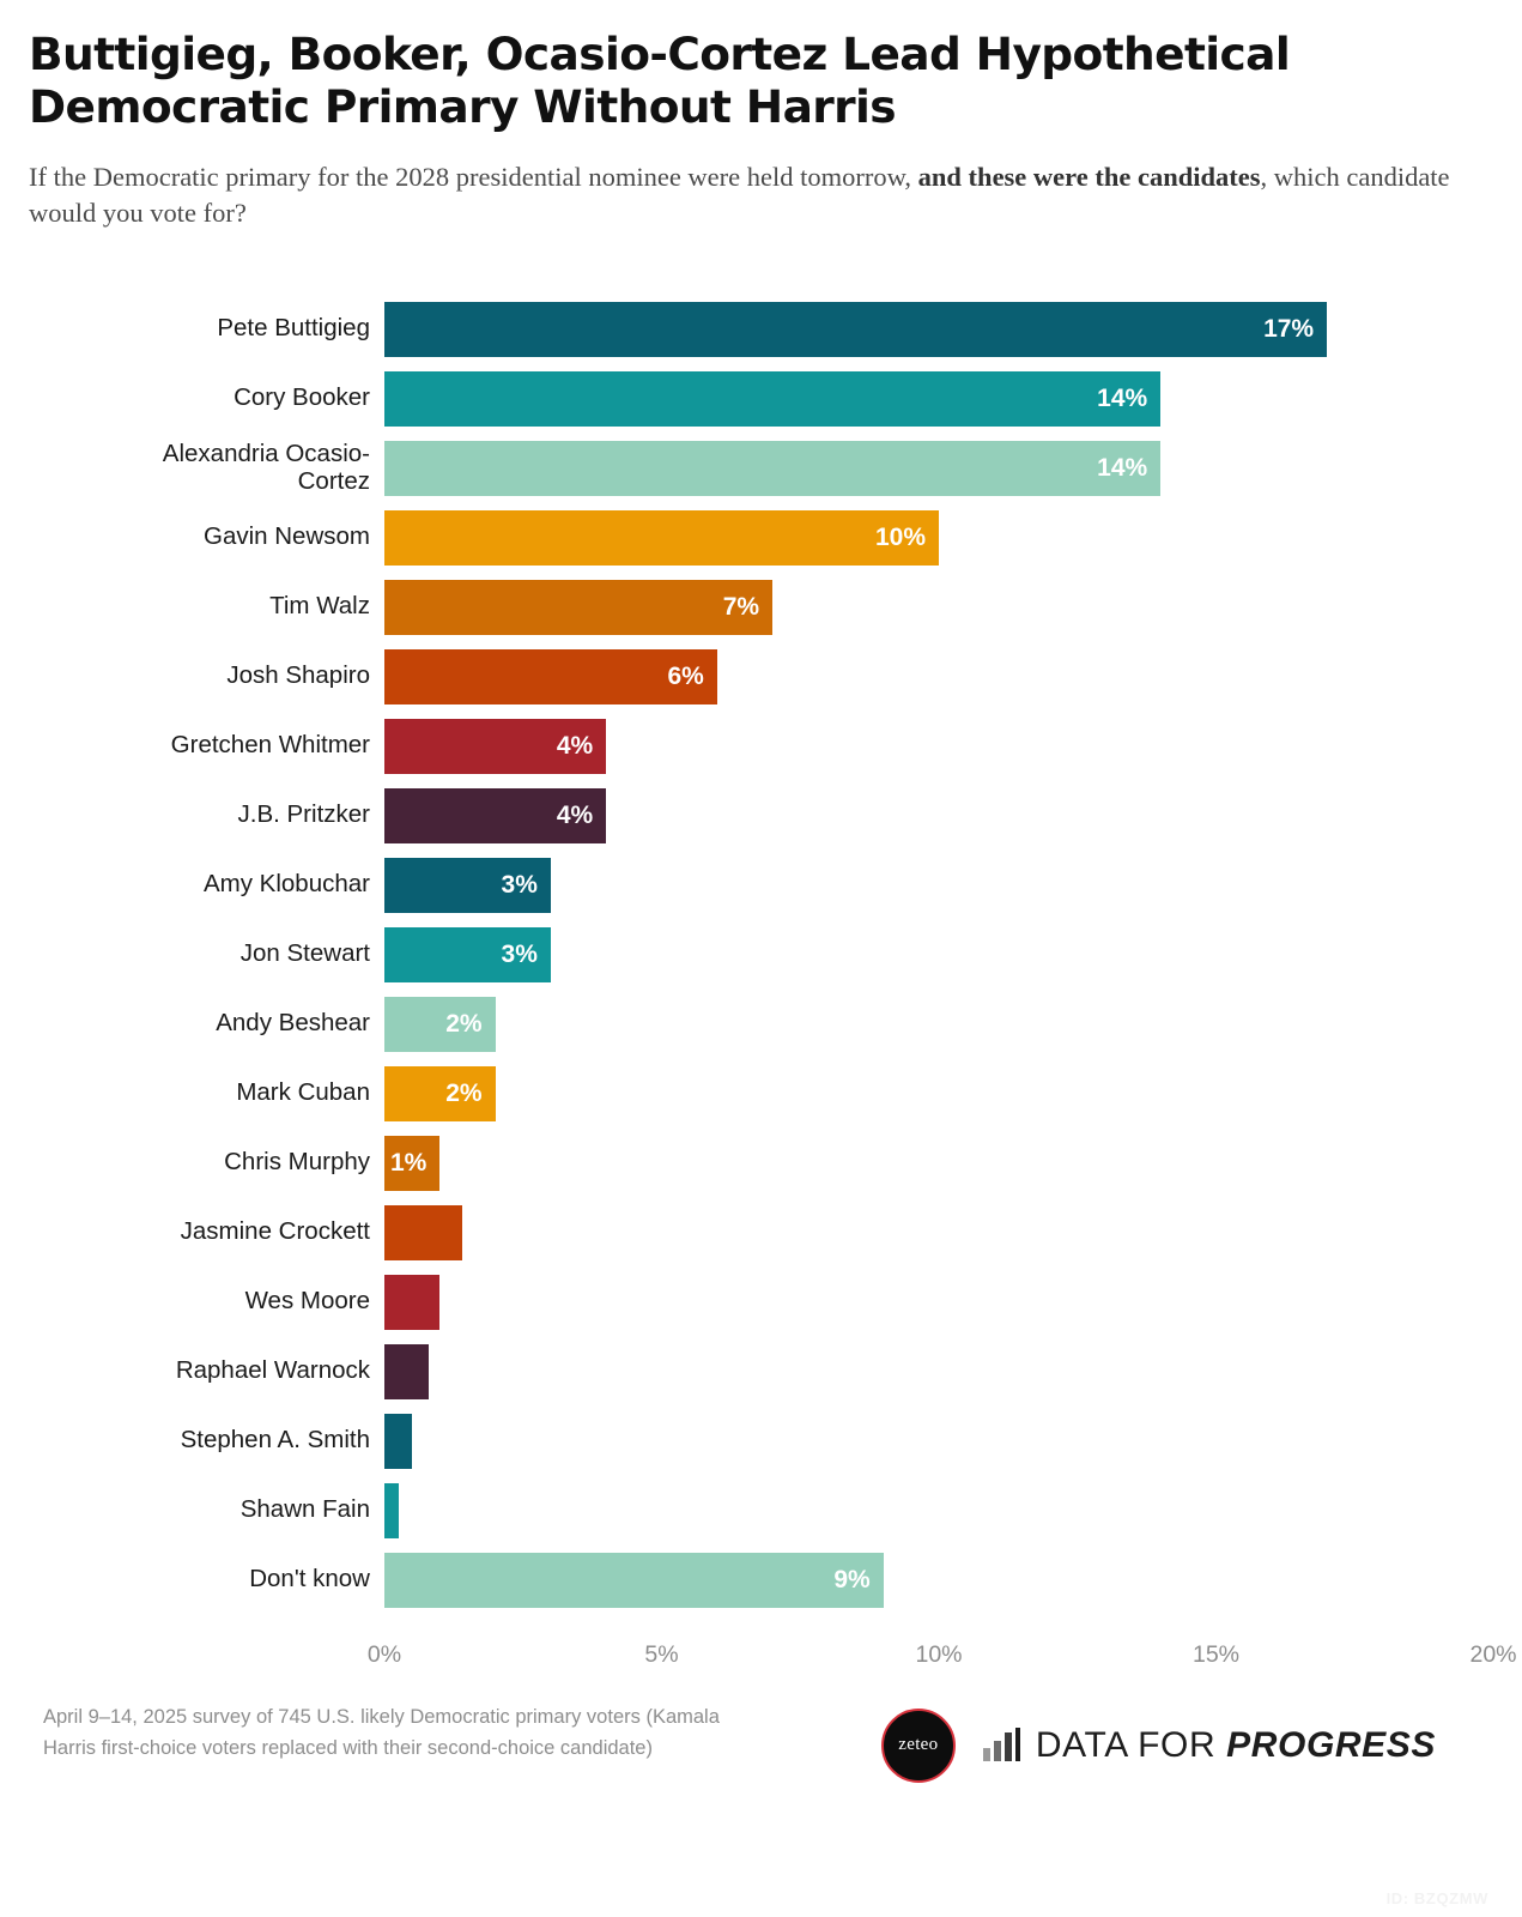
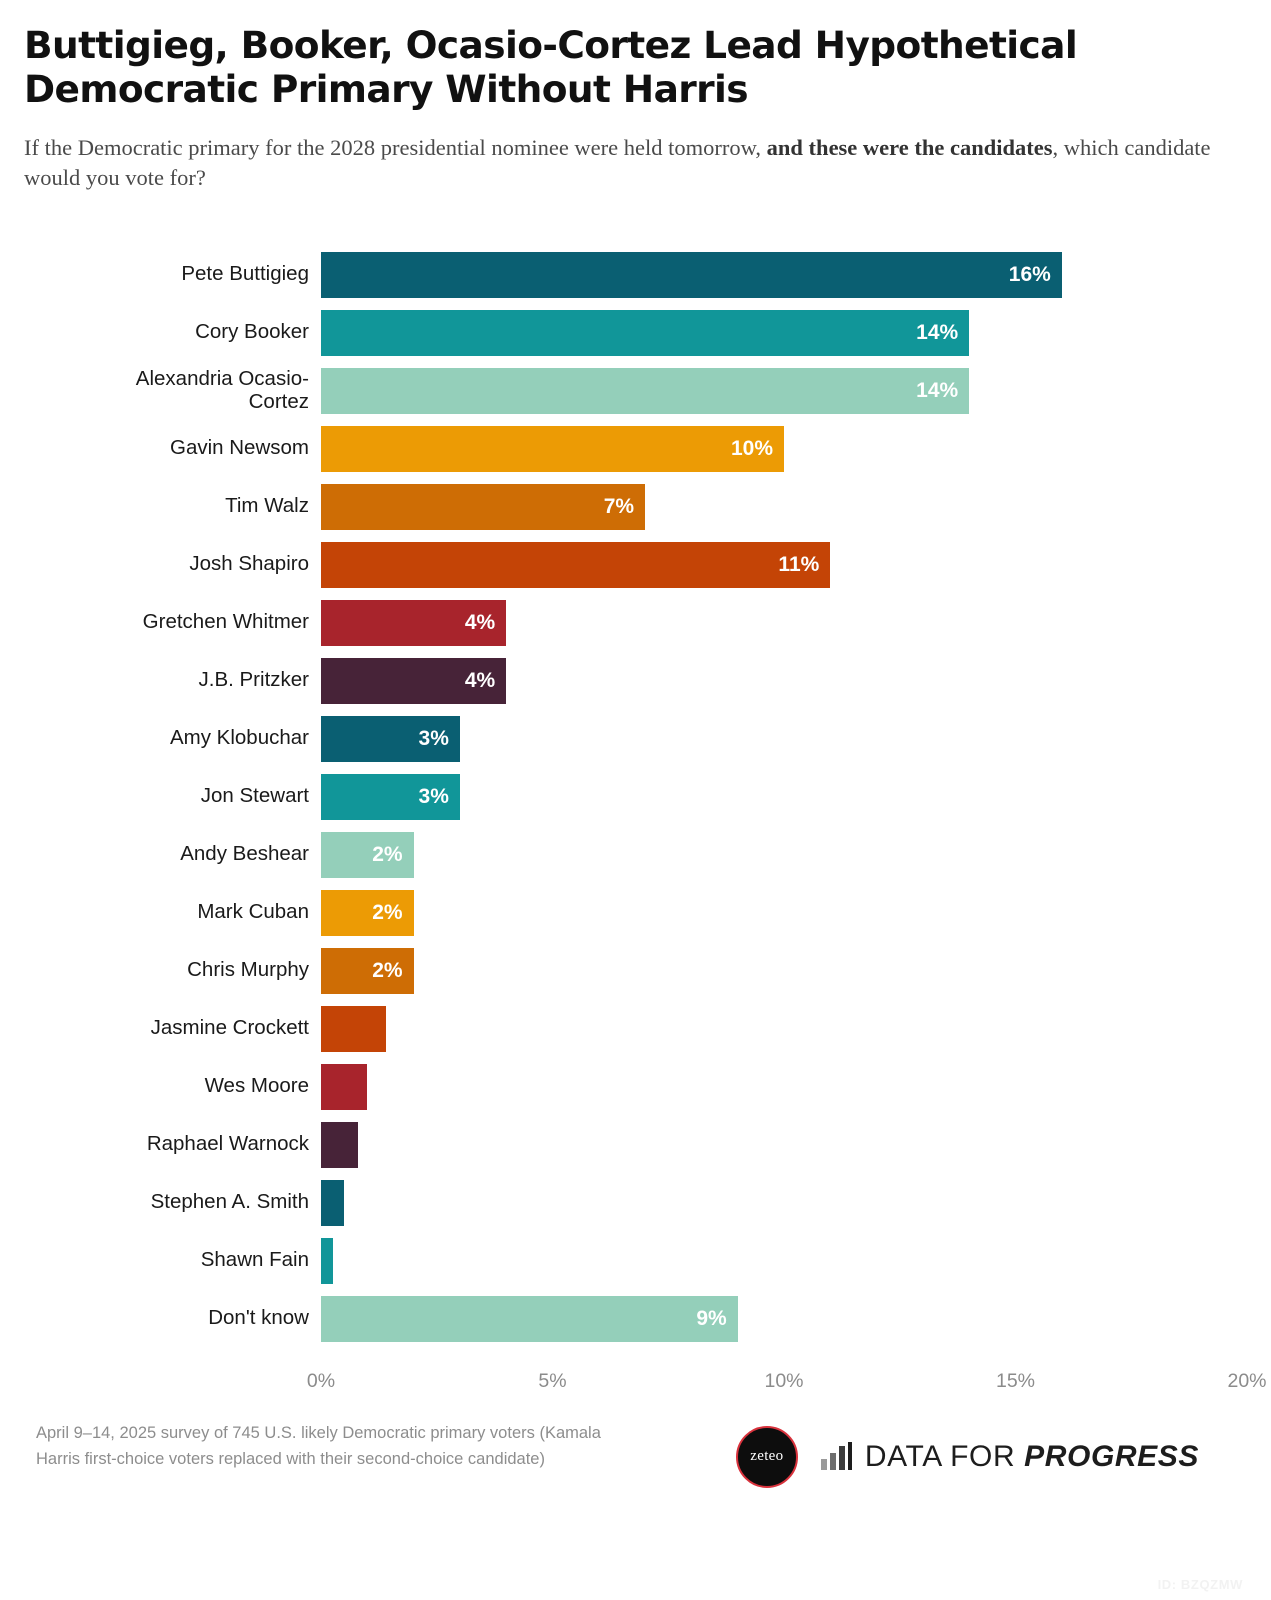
Pete Buttigieg: 17% -> 16%
Josh Shapiro: 6% -> 11%
Chris Murphy: 1% -> 2%
